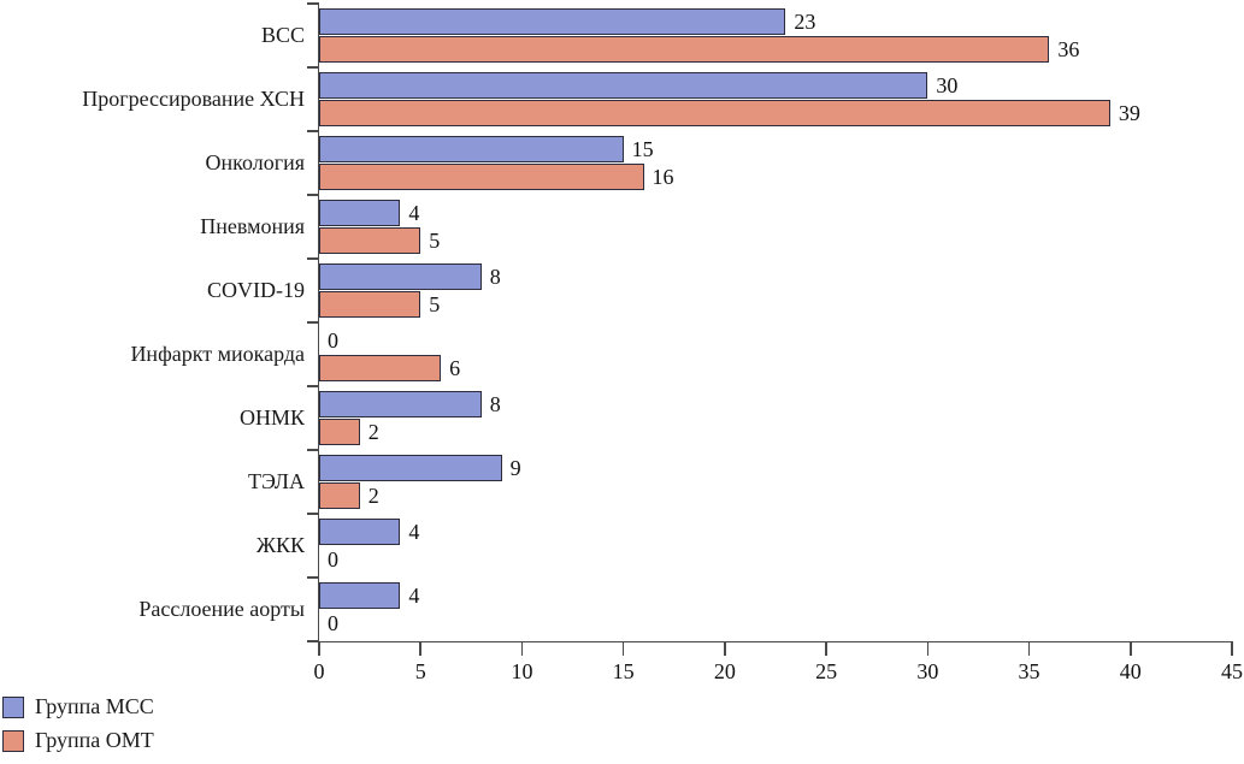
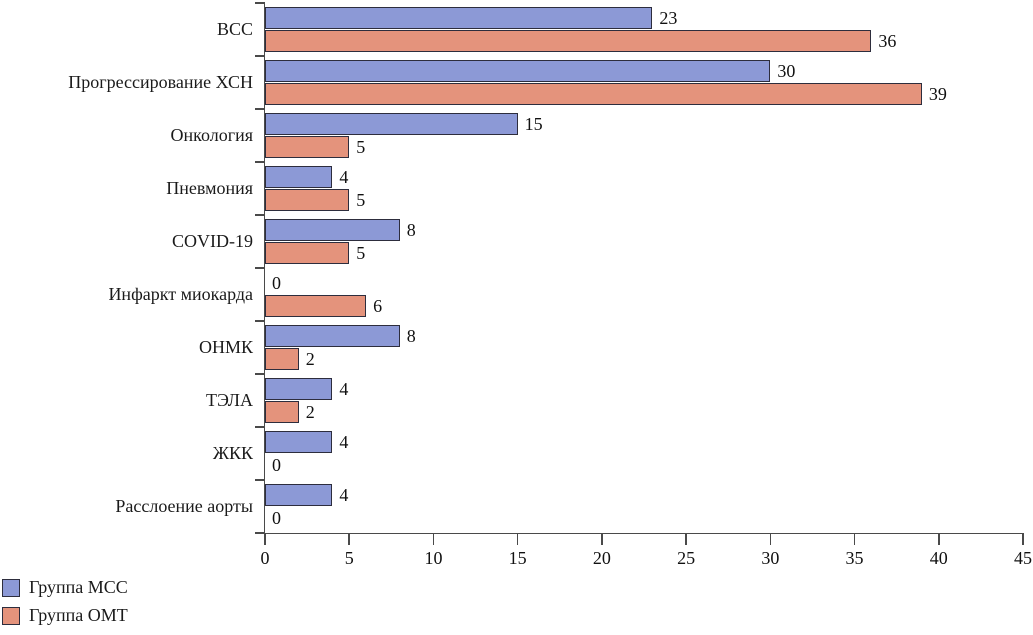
Группа ОМТ/Онкология: 16 -> 5
Группа МСС/ТЭЛА: 9 -> 4
